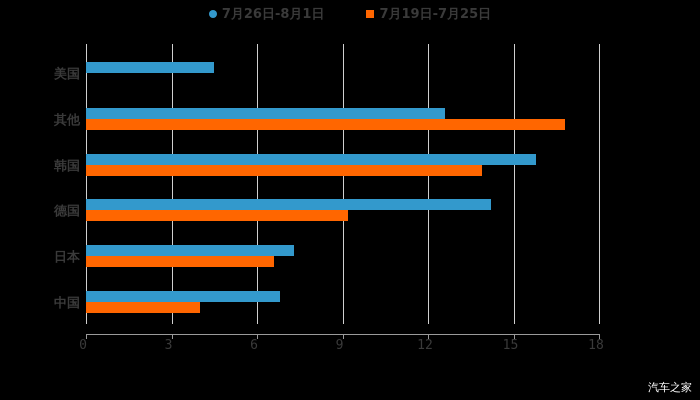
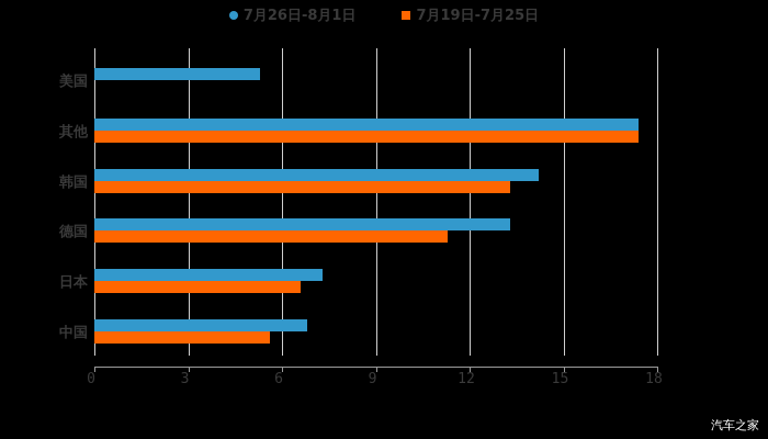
7月26日-8月1日/美国: 4.5 -> 5.3
7月26日-8月1日/其他: 12.6 -> 17.4
7月19日-7月25日/其他: 16.8 -> 17.4
7月26日-8月1日/韩国: 15.8 -> 14.2
7月19日-7月25日/韩国: 13.9 -> 13.3
7月26日-8月1日/德国: 14.2 -> 13.3
7月19日-7月25日/德国: 9.2 -> 11.3
7月19日-7月25日/中国: 4.0 -> 5.6
